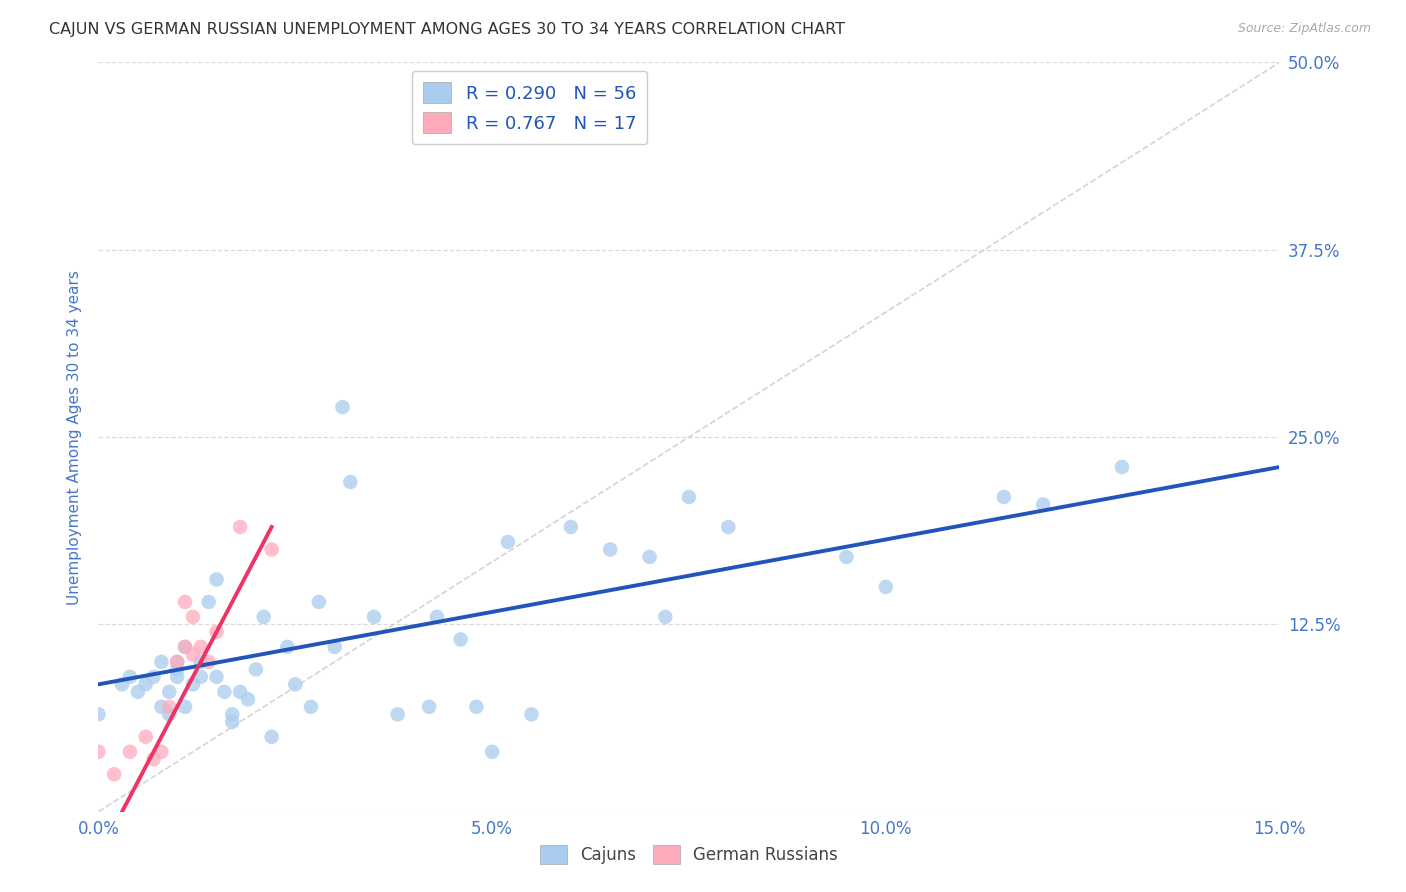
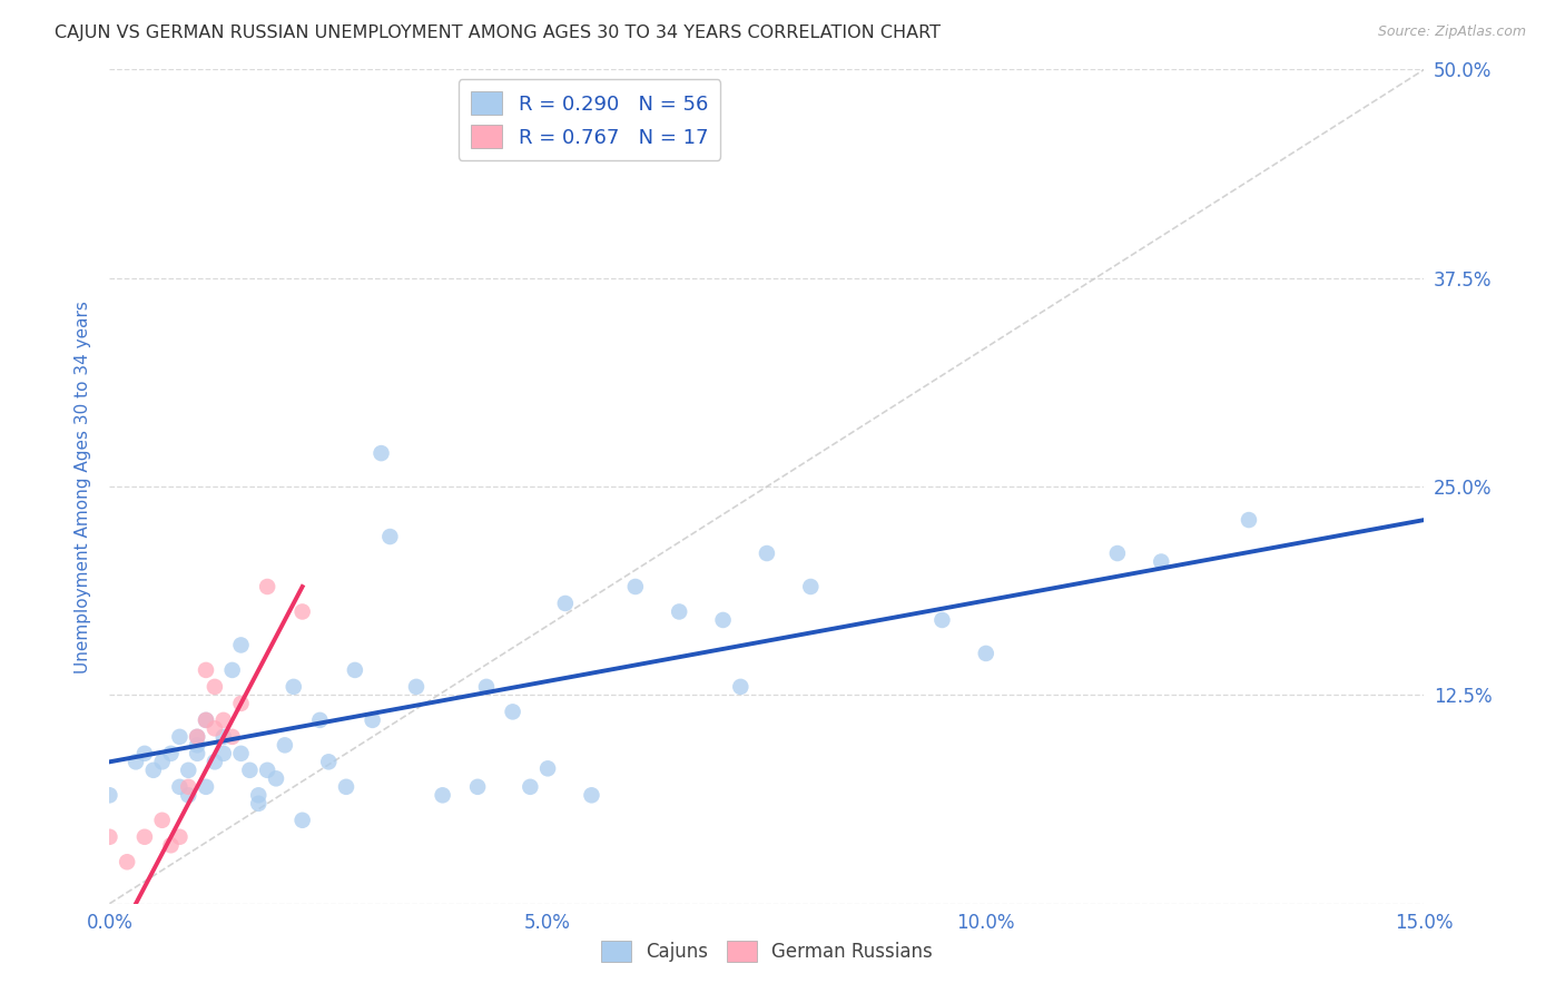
Cajuns/5.0%: 4.0% -> 8.1%
